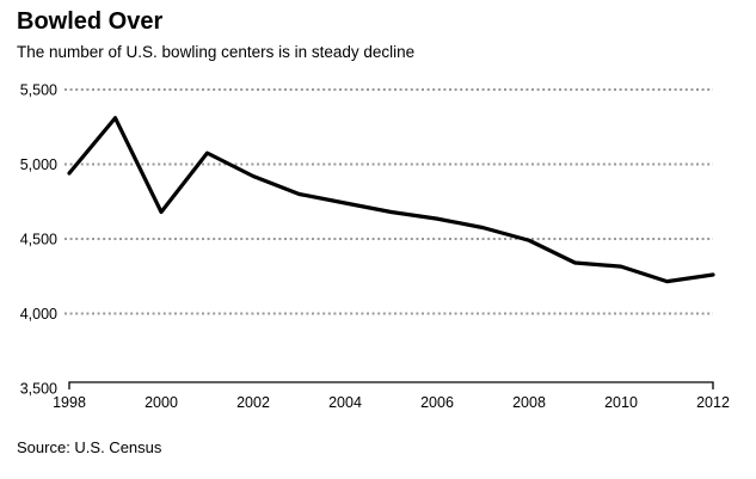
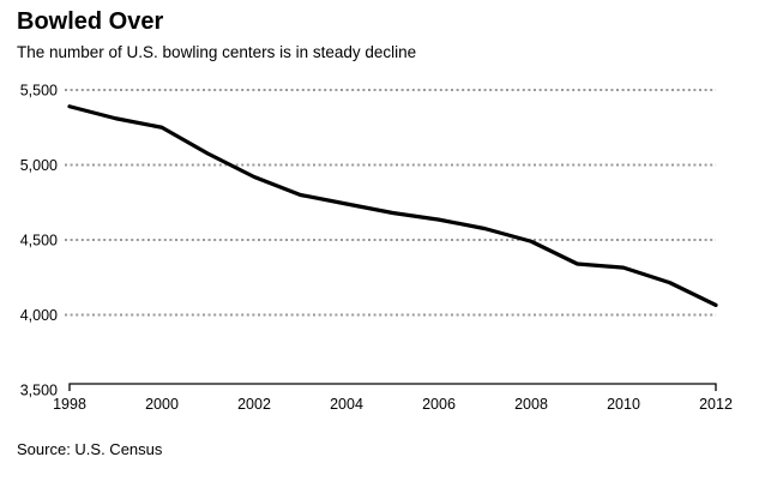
1998: 4940 -> 5390
2000: 4680 -> 5250
2012: 4260 -> 4060
